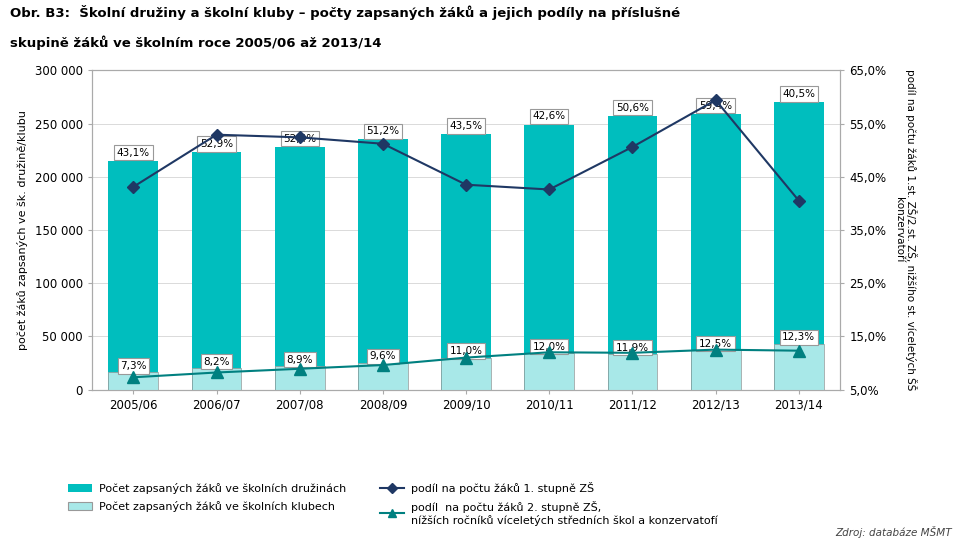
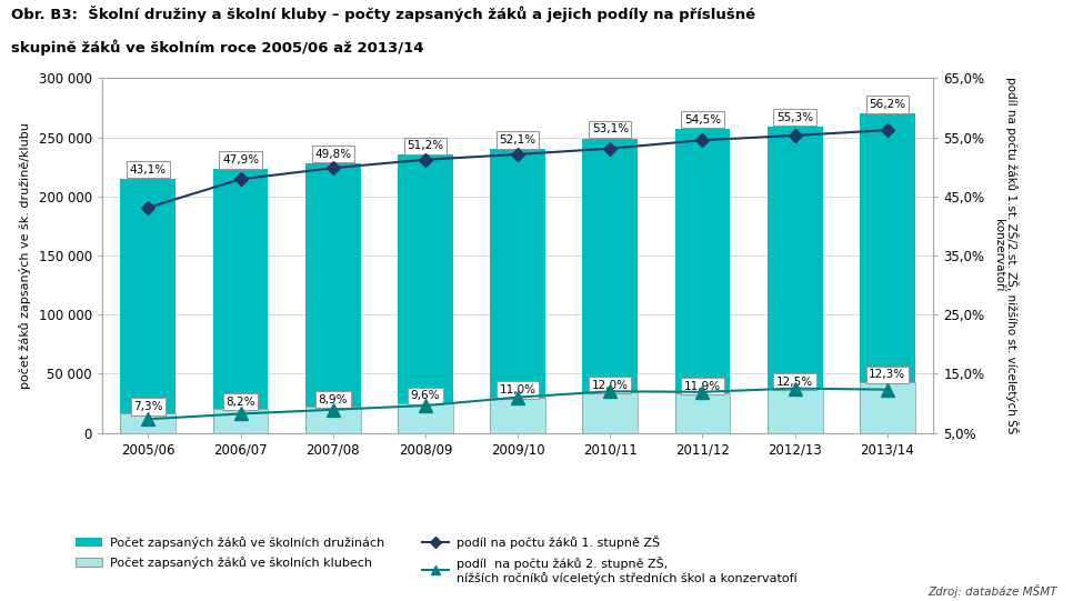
podíl na počtu žáků 1. stupně ZŠ/2006/07: 52,9% -> 47,9%
podíl na počtu žáků 1. stupně ZŠ/2007/08: 52,4% -> 49,8%
podíl na počtu žáků 1. stupně ZŠ/2009/10: 43,5% -> 52,1%
podíl na počtu žáků 1. stupně ZŠ/2010/11: 42,6% -> 53,1%
podíl na počtu žáků 1. stupně ZŠ/2011/12: 50,6% -> 54,5%
podíl na počtu žáků 1. stupně ZŠ/2012/13: 59,4% -> 55,3%
podíl na počtu žáků 1. stupně ZŠ/2013/14: 40,5% -> 56,2%
